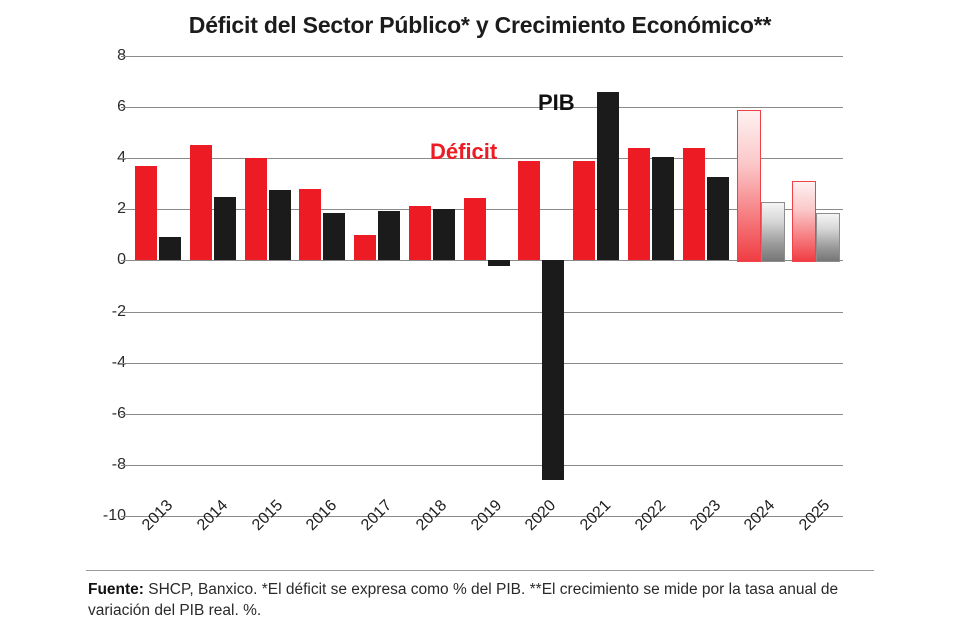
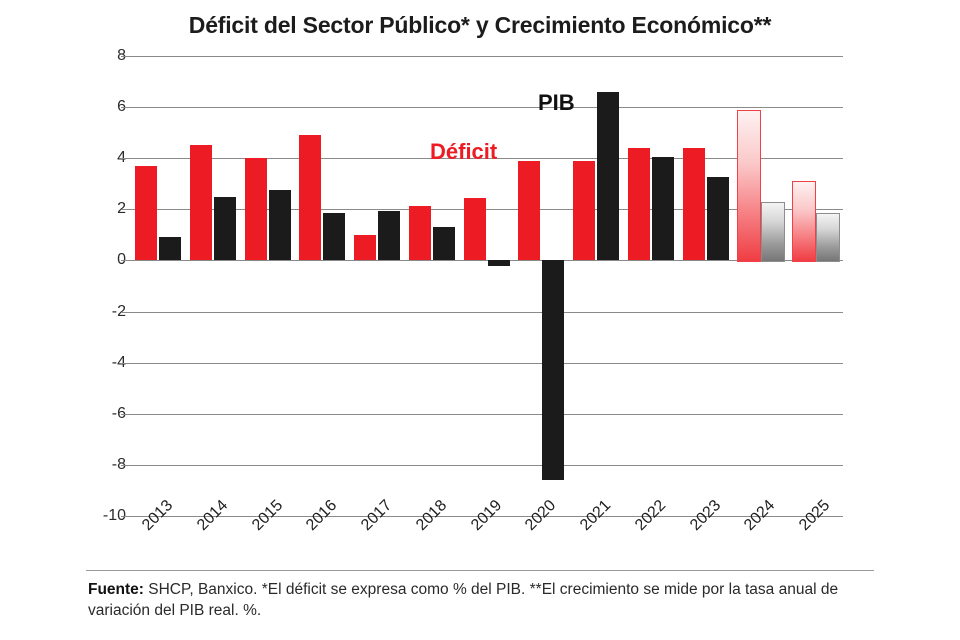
Déficit/2016: 2.8 -> 4.9
PIB/2018: 2.0 -> 1.3
